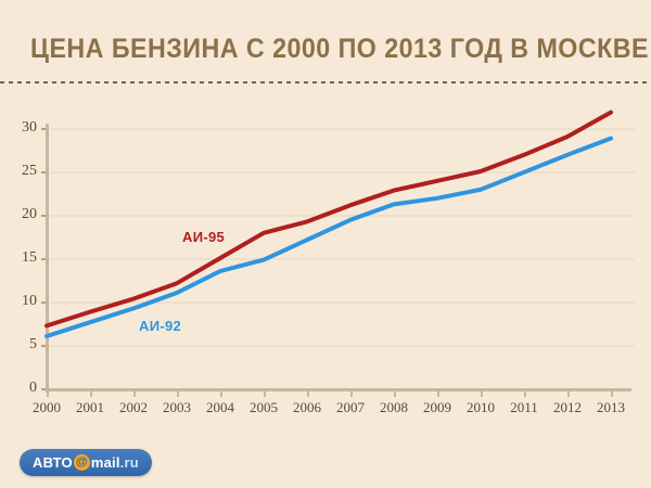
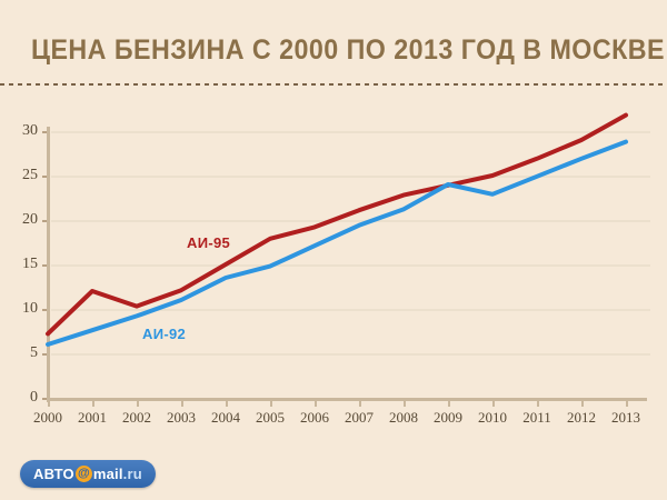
АИ-95/2001: 9 -> 12
АИ-92/2009: 22 -> 24
